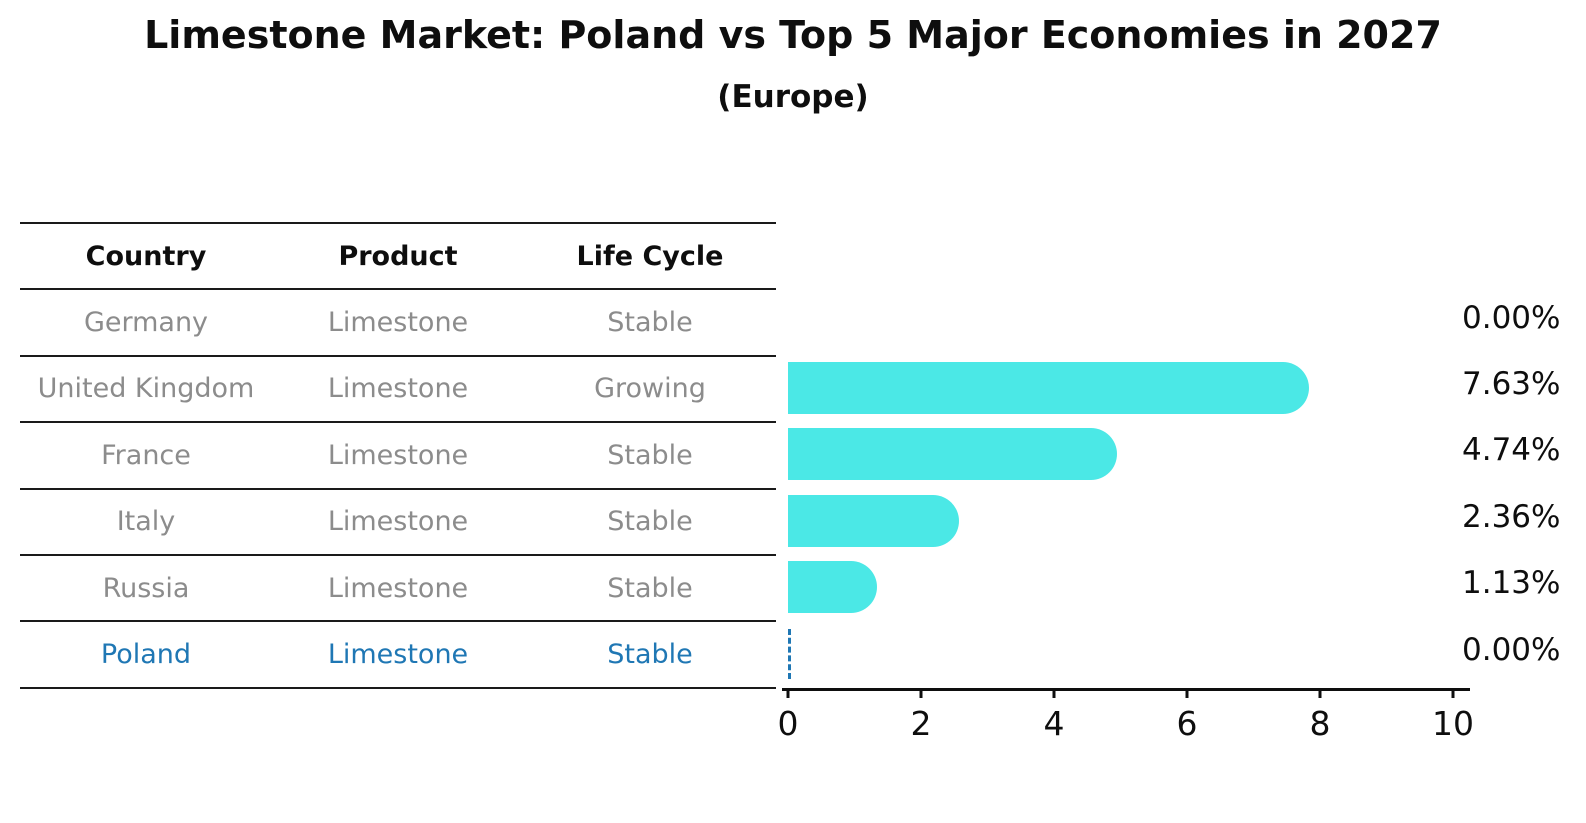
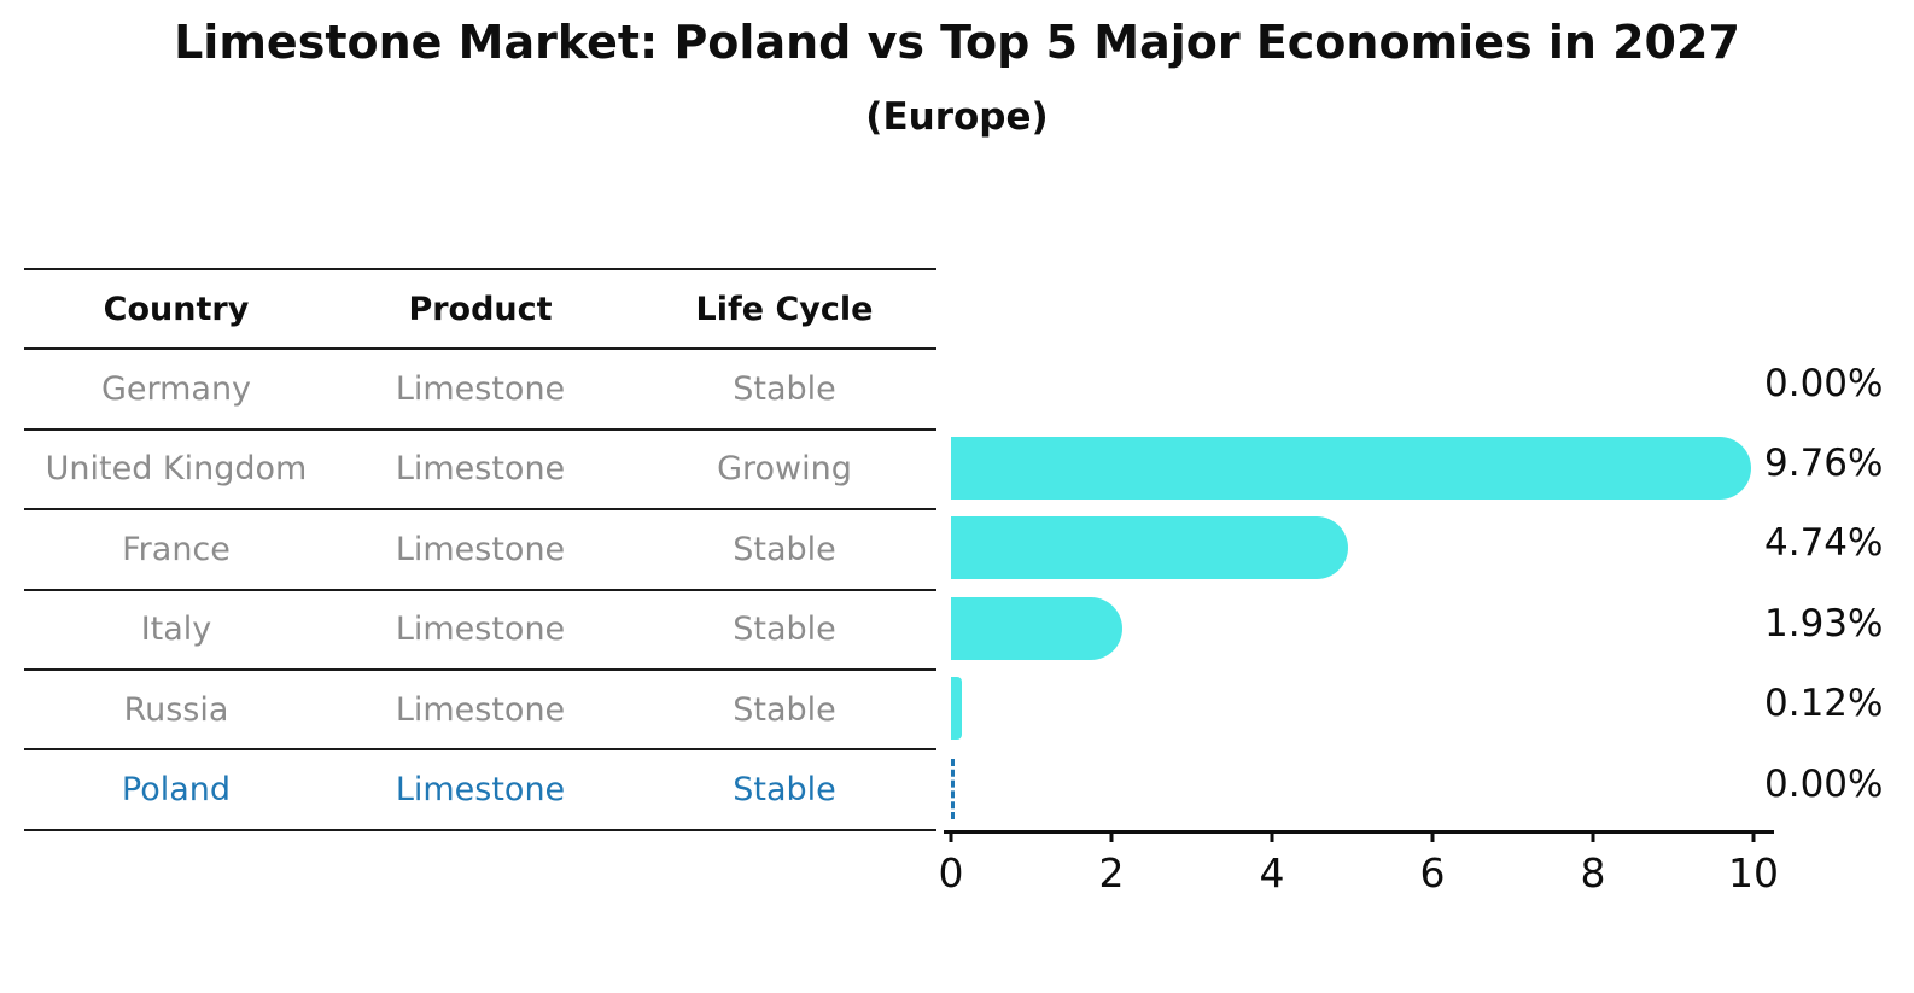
United Kingdom: 7.63% -> 9.76%
Italy: 2.36% -> 1.93%
Russia: 1.13% -> 0.12%
